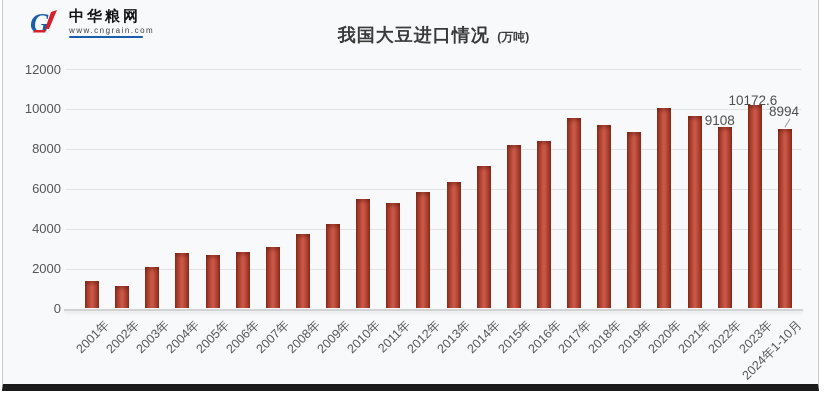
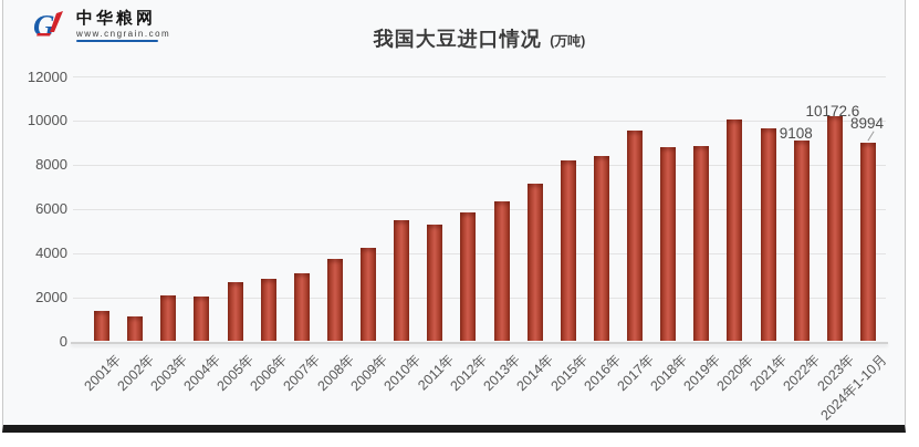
2004年: 2800 -> 2000
2018年: 9200 -> 8800
